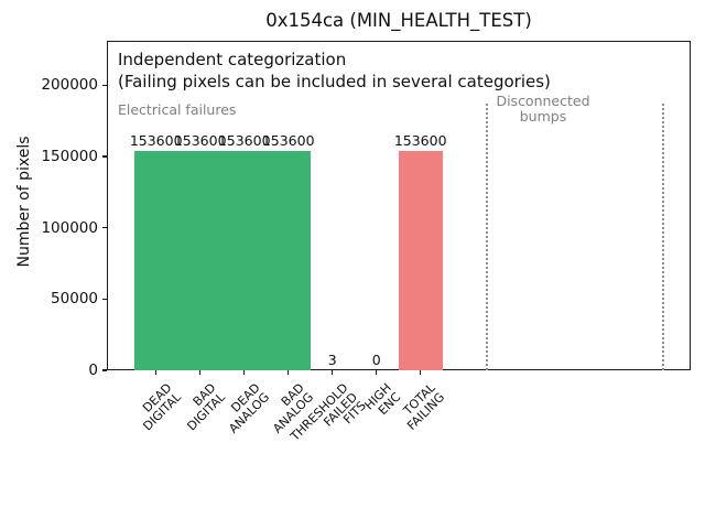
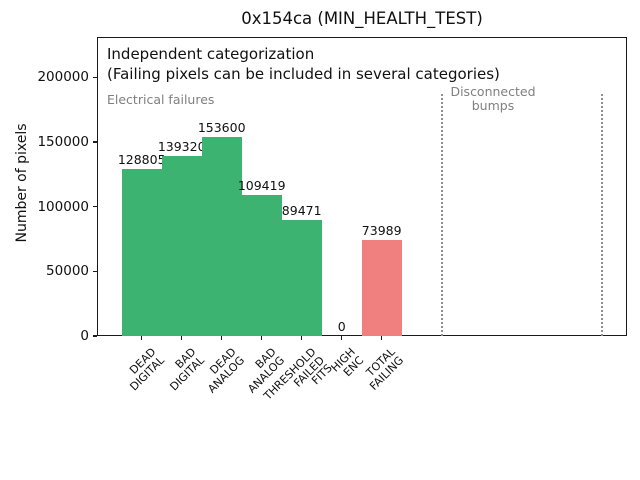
DEAD DIGITAL: 153600 -> 128805
BAD DIGITAL: 153600 -> 139320
BAD ANALOG: 153600 -> 109419
THRESHOLD FAILED FITS: 3 -> 89471
TOTAL FAILING: 153600 -> 73989
